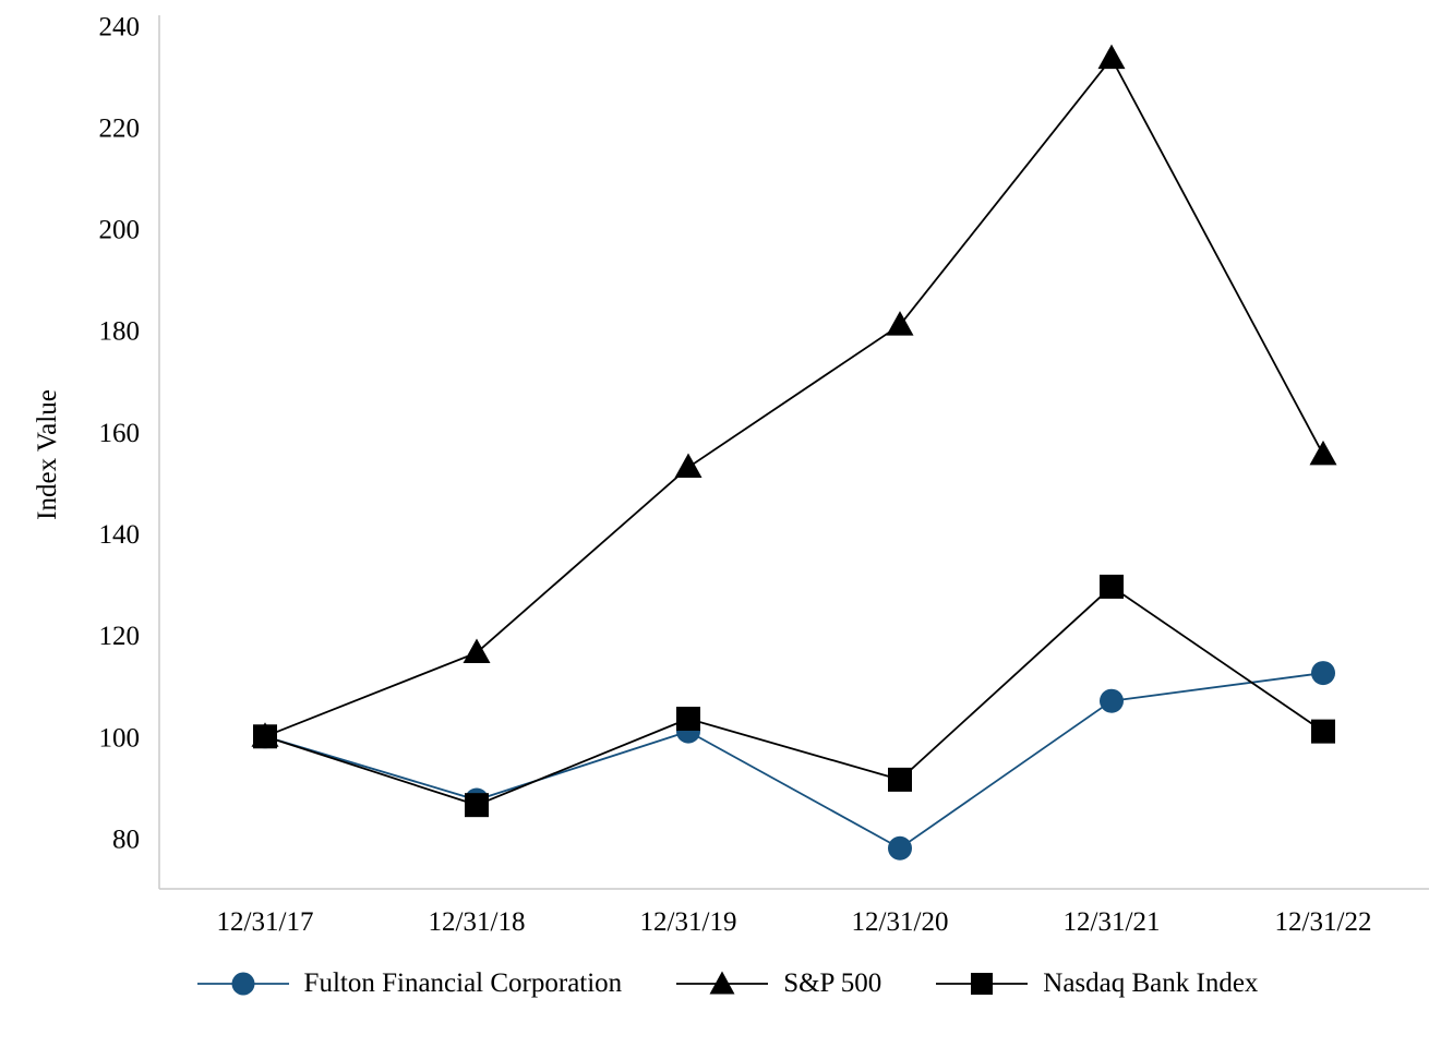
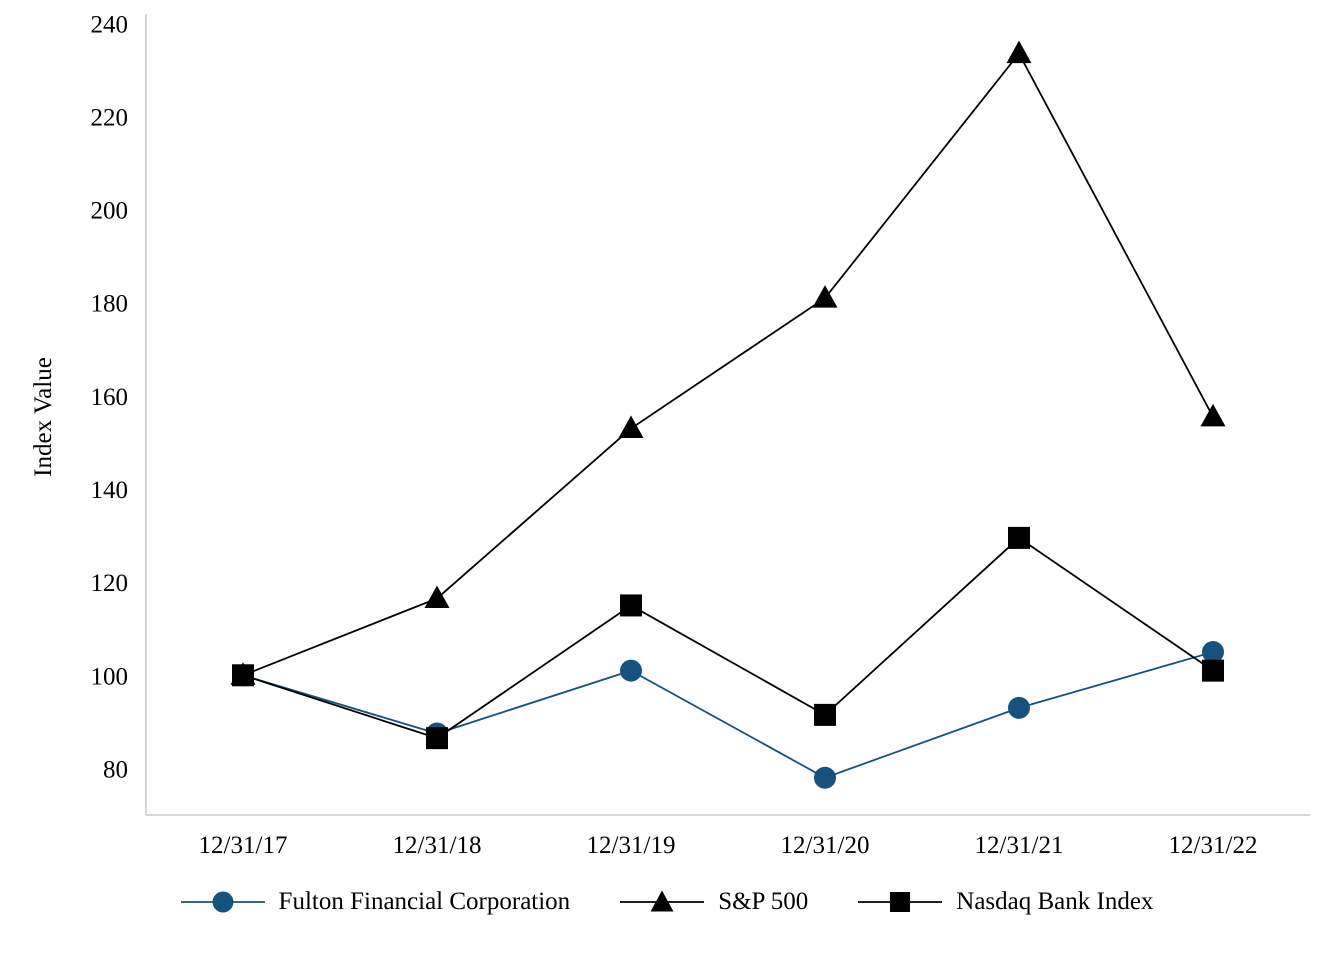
Nasdaq Bank Index/12/31/19: 104 -> 115
Fulton Financial Corporation/12/31/21: 107 -> 93
Fulton Financial Corporation/12/31/22: 112 -> 105
